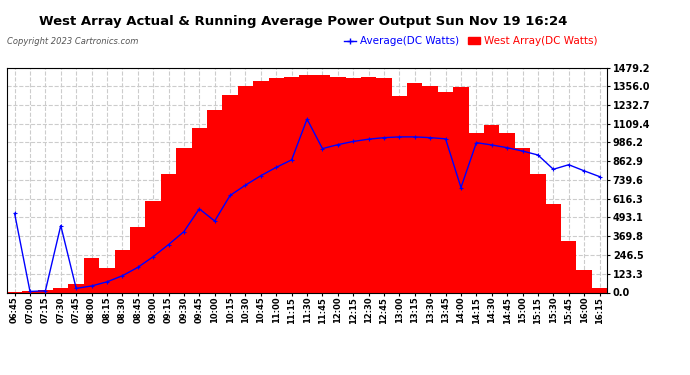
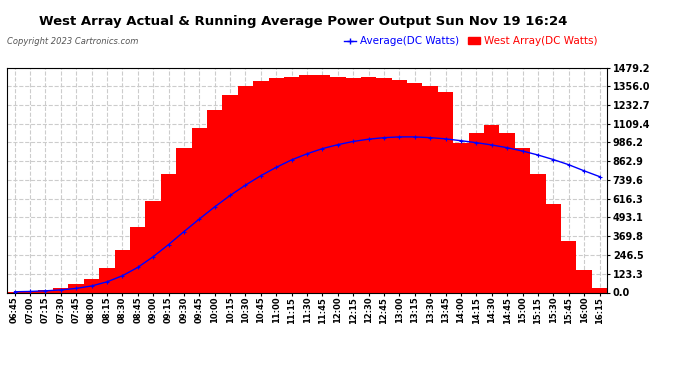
Average(DC Watts)/06:45: 520 -> 0
Average(DC Watts)/07:30: 440 -> 20
West Array(DC Watts)/08:00: 230 -> 90
Average(DC Watts)/09:45: 550 -> 480
Average(DC Watts)/10:00: 470 -> 560
Average(DC Watts)/11:30: 1140 -> 910
West Array(DC Watts)/13:00: 1290 -> 1400
West Array(DC Watts)/14:00: 1350 -> 980
Average(DC Watts)/14:00: 690 -> 1000
Average(DC Watts)/15:30: 810 -> 870
